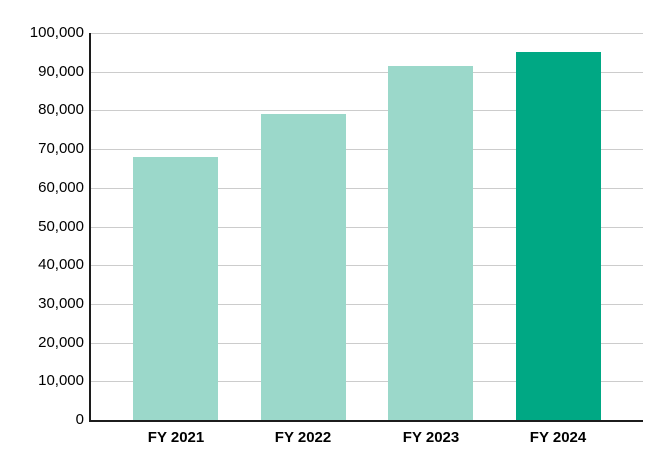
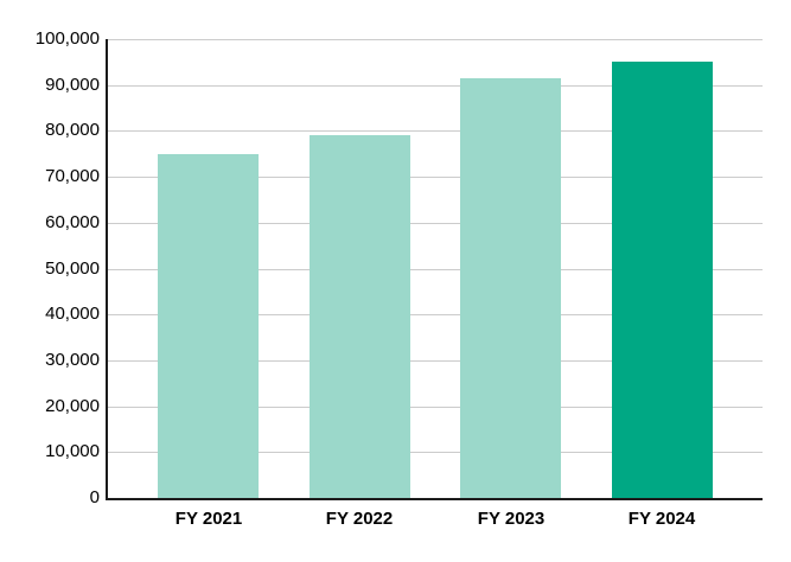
FY 2021: 68000 -> 75000
